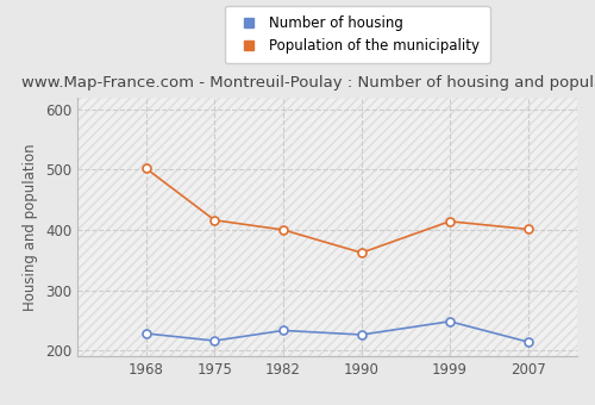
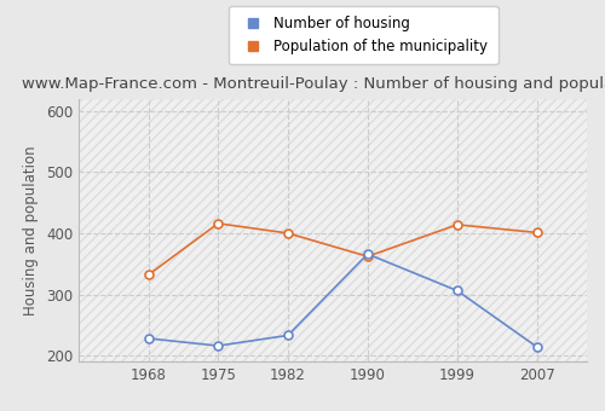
Population of the municipality/1968: 502 -> 332
Number of housing/1990: 226 -> 366
Number of housing/1999: 248 -> 306
